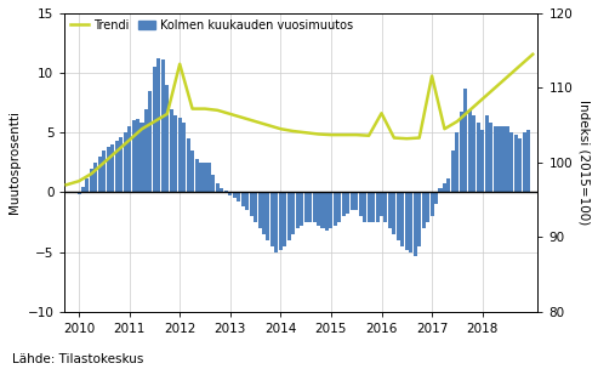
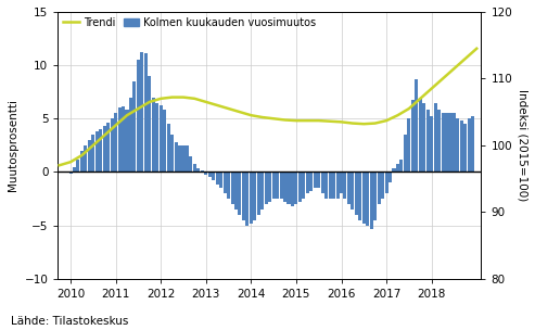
Trendi/2012: 113.2 -> 107.0
Trendi/2016: 106.6 -> 103.5
Trendi/2017: 111.6 -> 103.7
